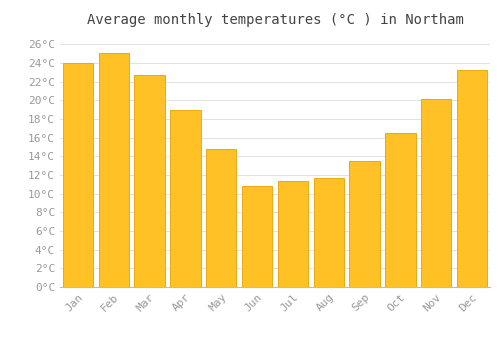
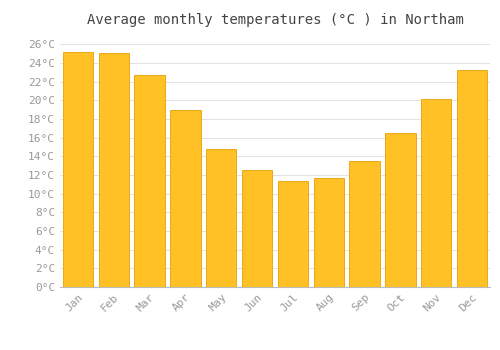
Jan: 24.0°C -> 25.2°C
Jun: 10.8°C -> 12.5°C
